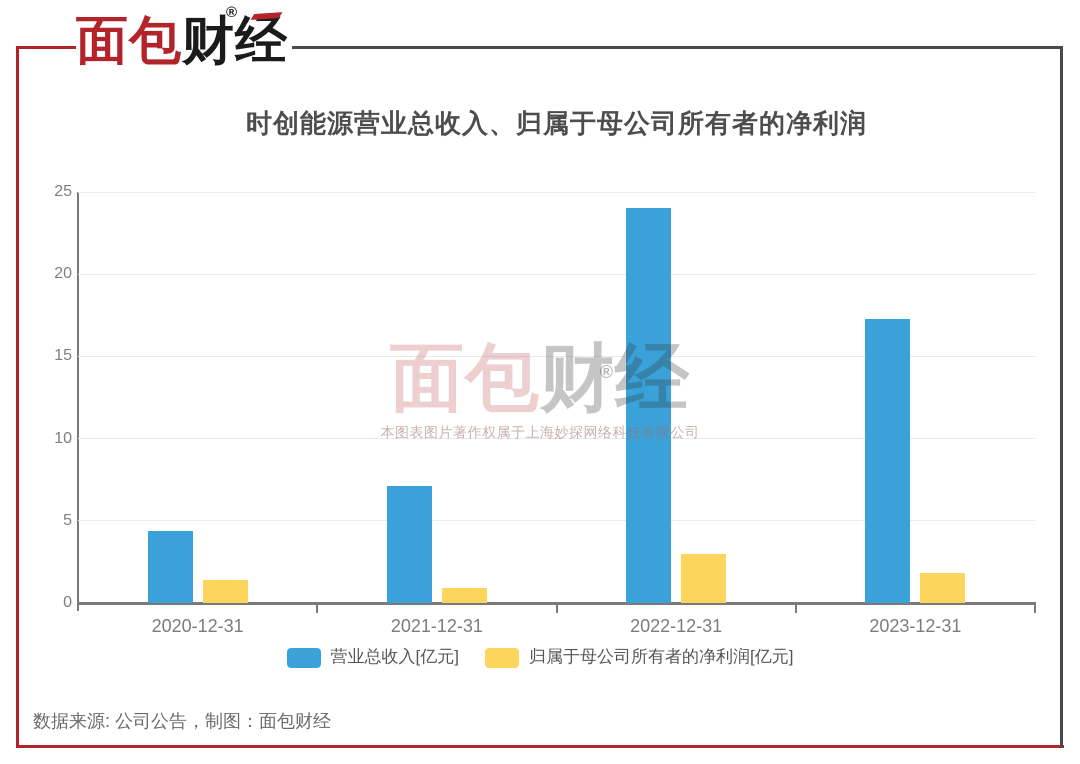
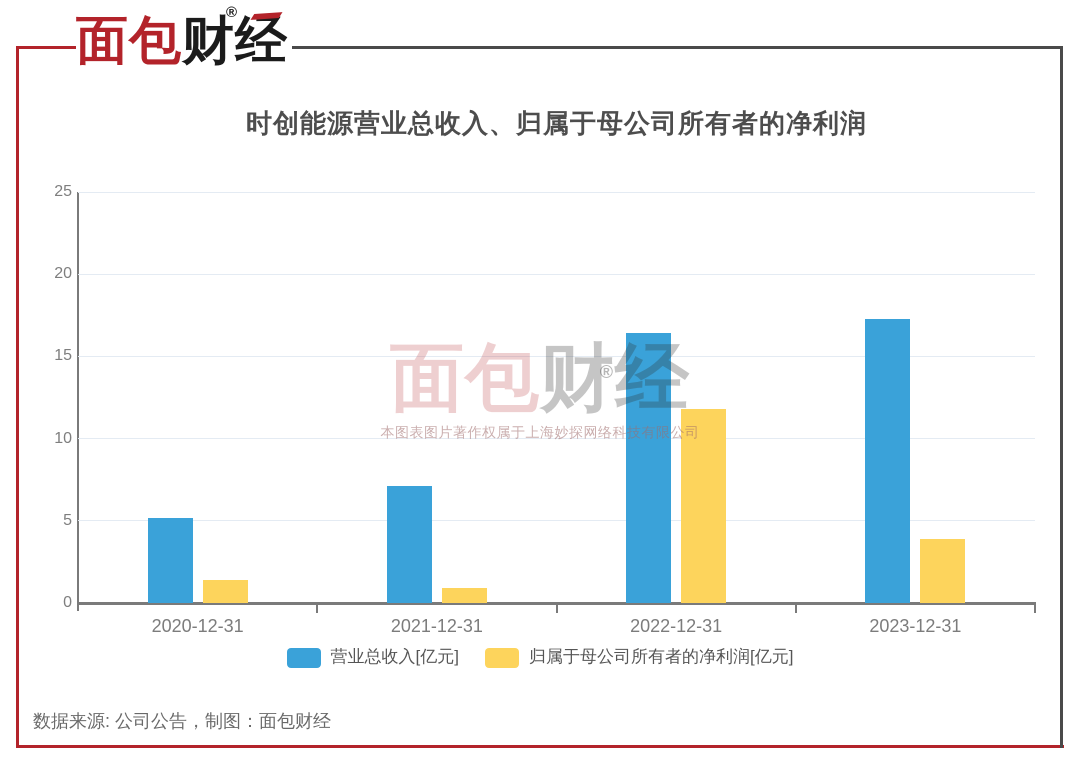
营业总收入[亿元]/2020-12-31: 4.4 -> 5.2
营业总收入[亿元]/2022-12-31: 24.0 -> 16.4
归属于母公司所有者的净利润[亿元]/2022-12-31: 3.0 -> 11.8
归属于母公司所有者的净利润[亿元]/2023-12-31: 1.8 -> 3.9
